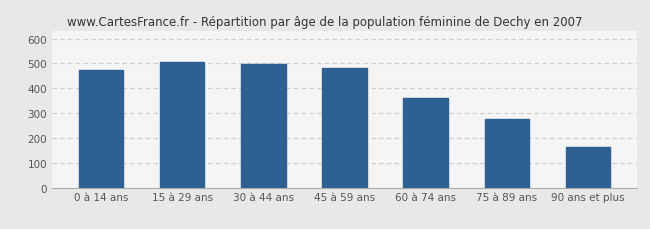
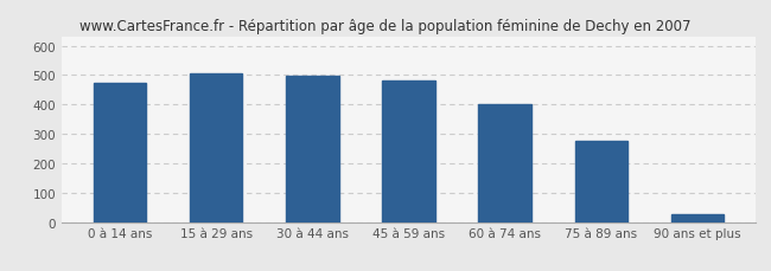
60 à 74 ans: 360 -> 403
90 ans et plus: 165 -> 27
